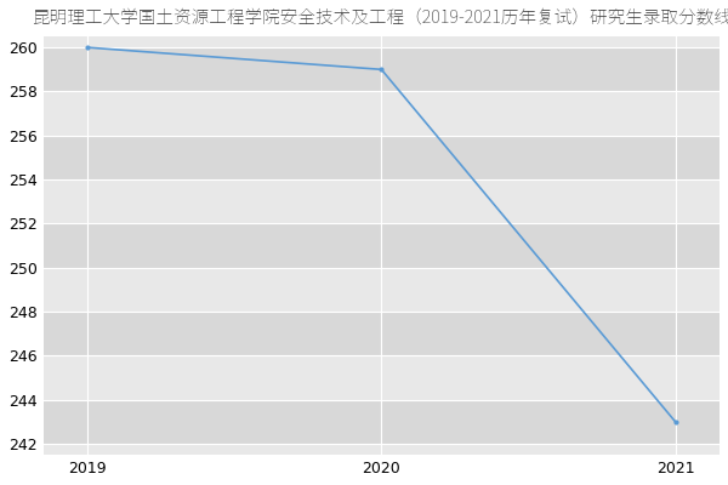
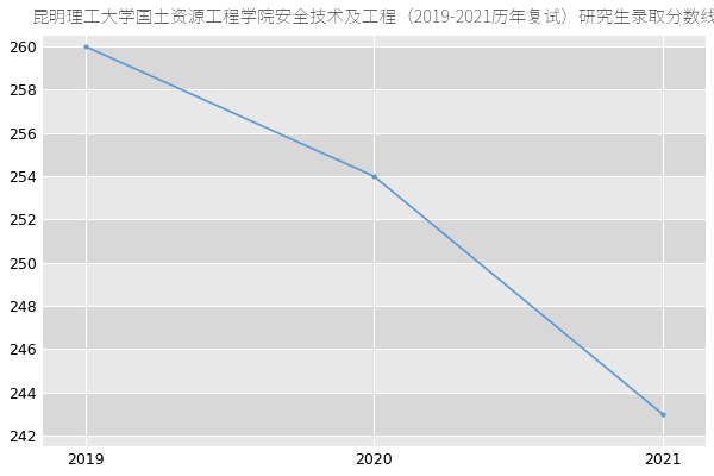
2020: 259 -> 254
